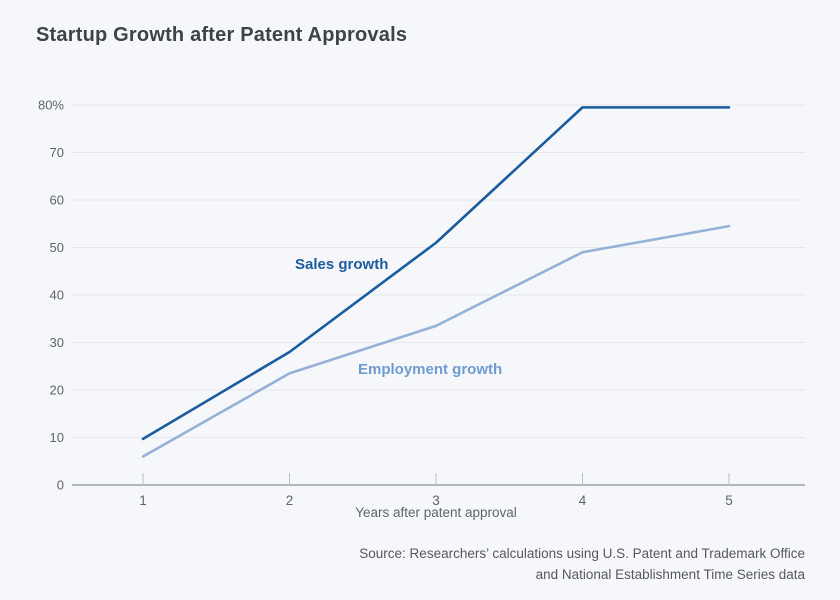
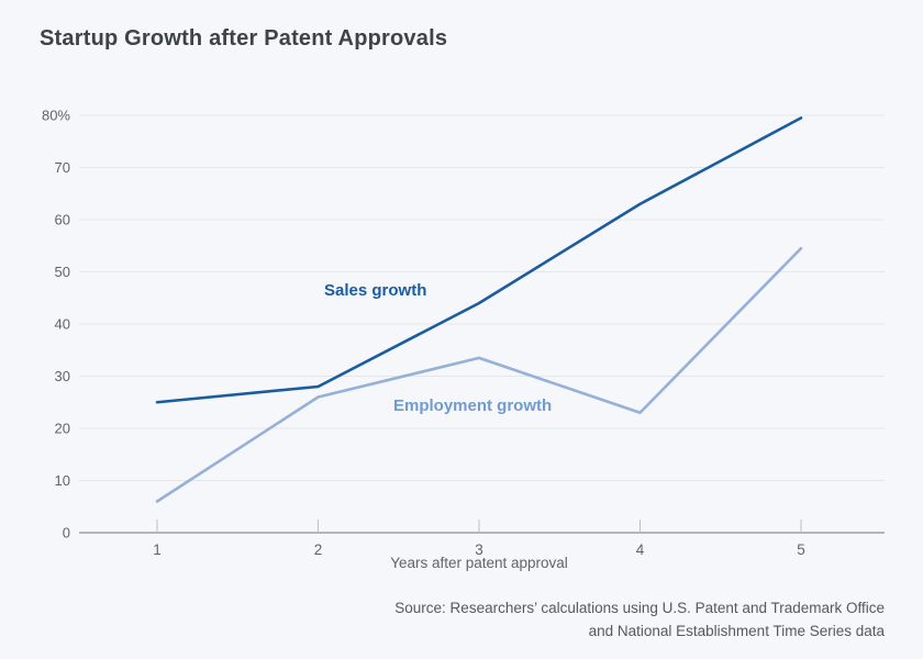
Sales growth/1: 10% -> 25%
Employment growth/2: 24% -> 26%
Sales growth/3: 51% -> 44%
Sales growth/4: 80% -> 63%
Employment growth/4: 49% -> 23%
